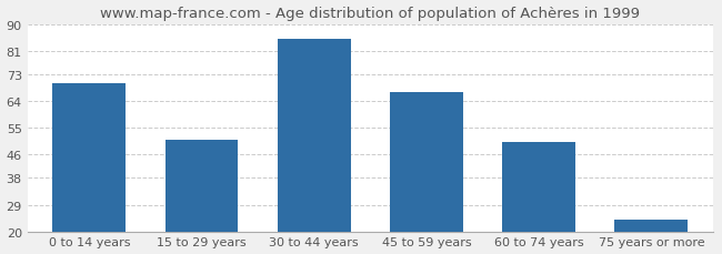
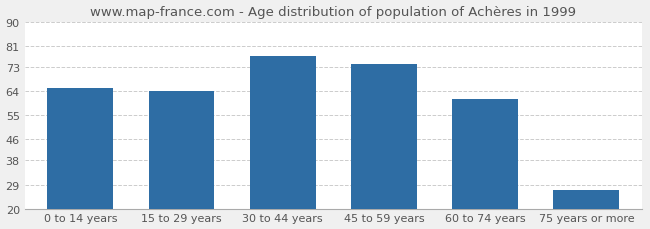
0 to 14 years: 70 -> 65
15 to 29 years: 51 -> 64
30 to 44 years: 85 -> 77
45 to 59 years: 67 -> 74
60 to 74 years: 50 -> 61
75 years or more: 24 -> 27
